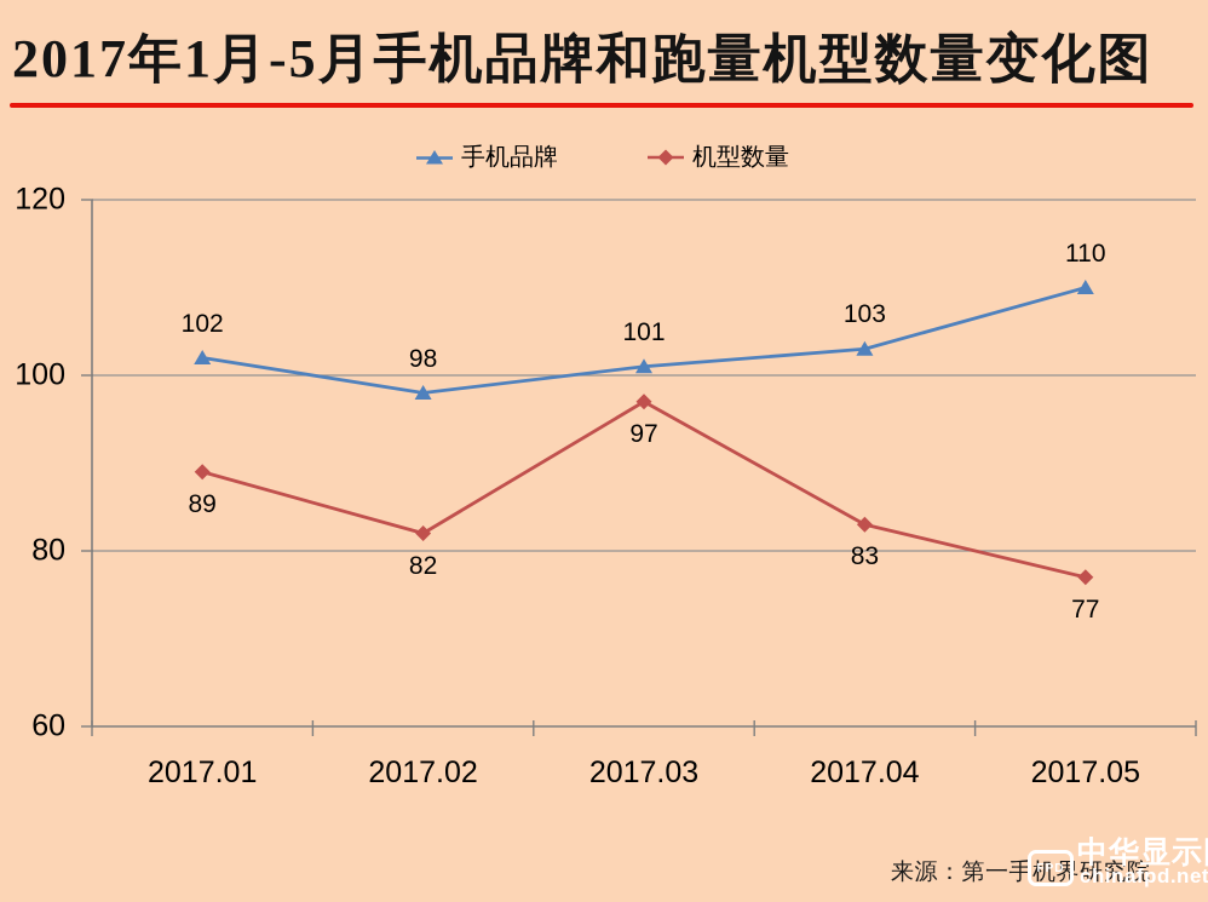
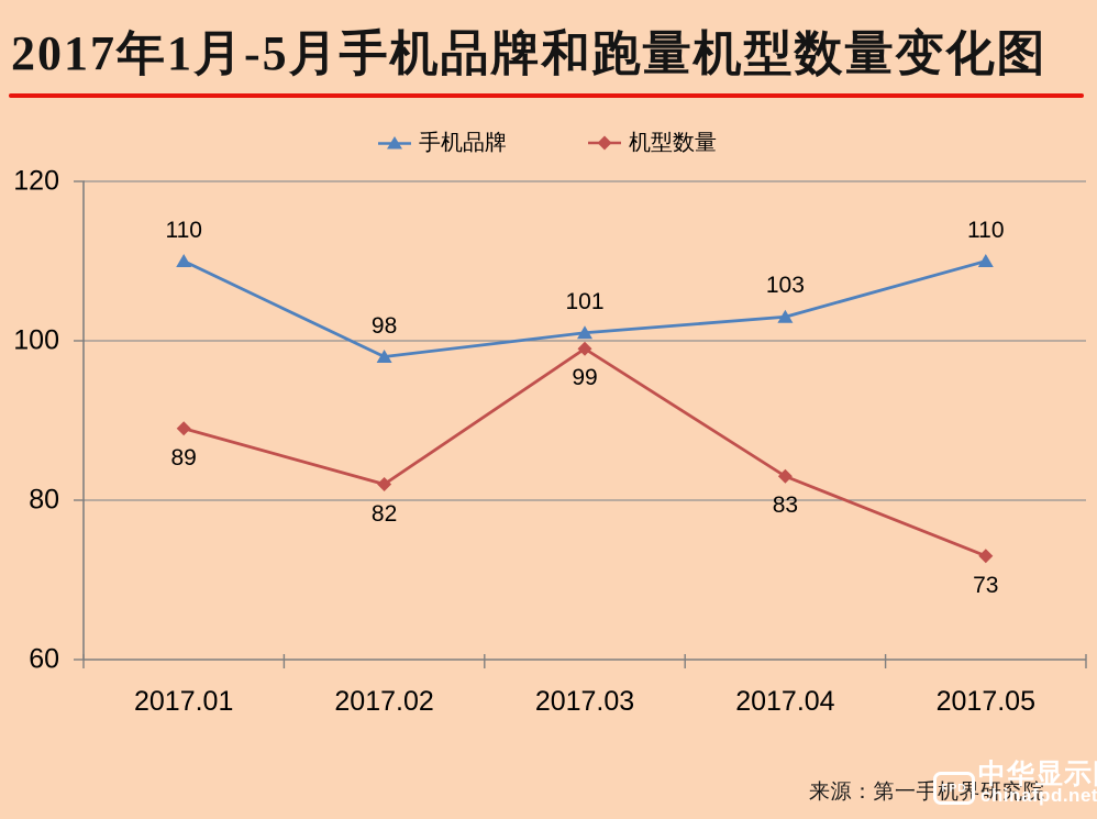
手机品牌/2017.01: 102 -> 110
机型数量/2017.03: 97 -> 99
机型数量/2017.05: 77 -> 73
